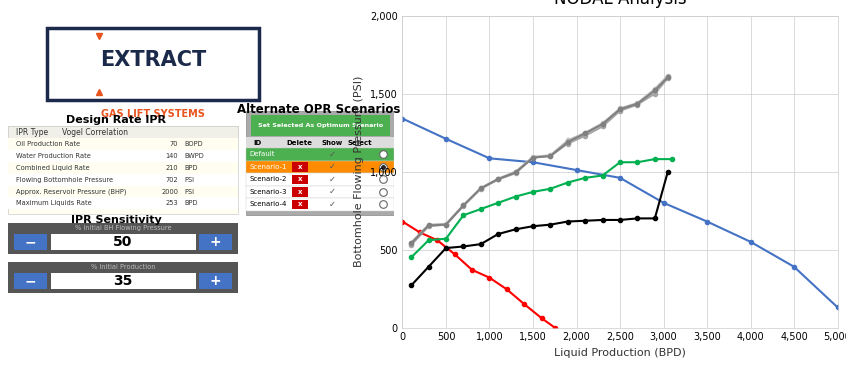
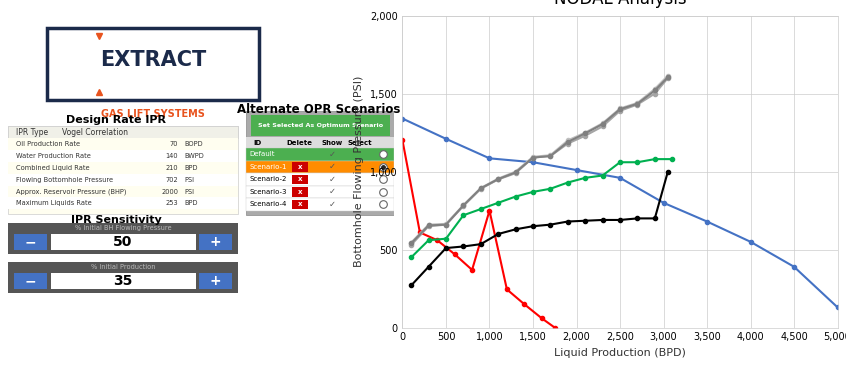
IPR Sensitivity/0: 680 -> 1,200
IPR Sensitivity/1,000: 320 -> 750
